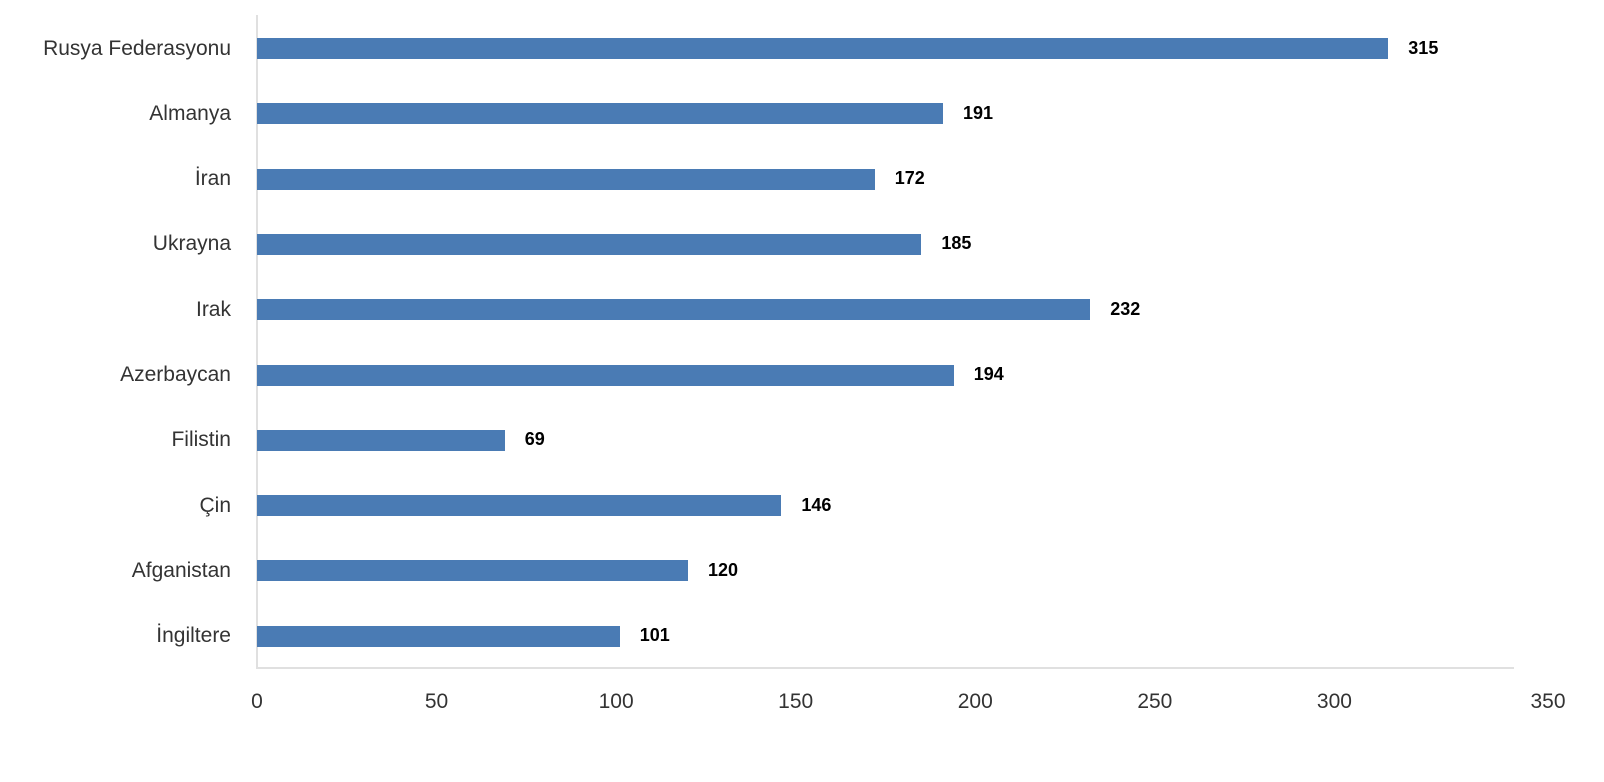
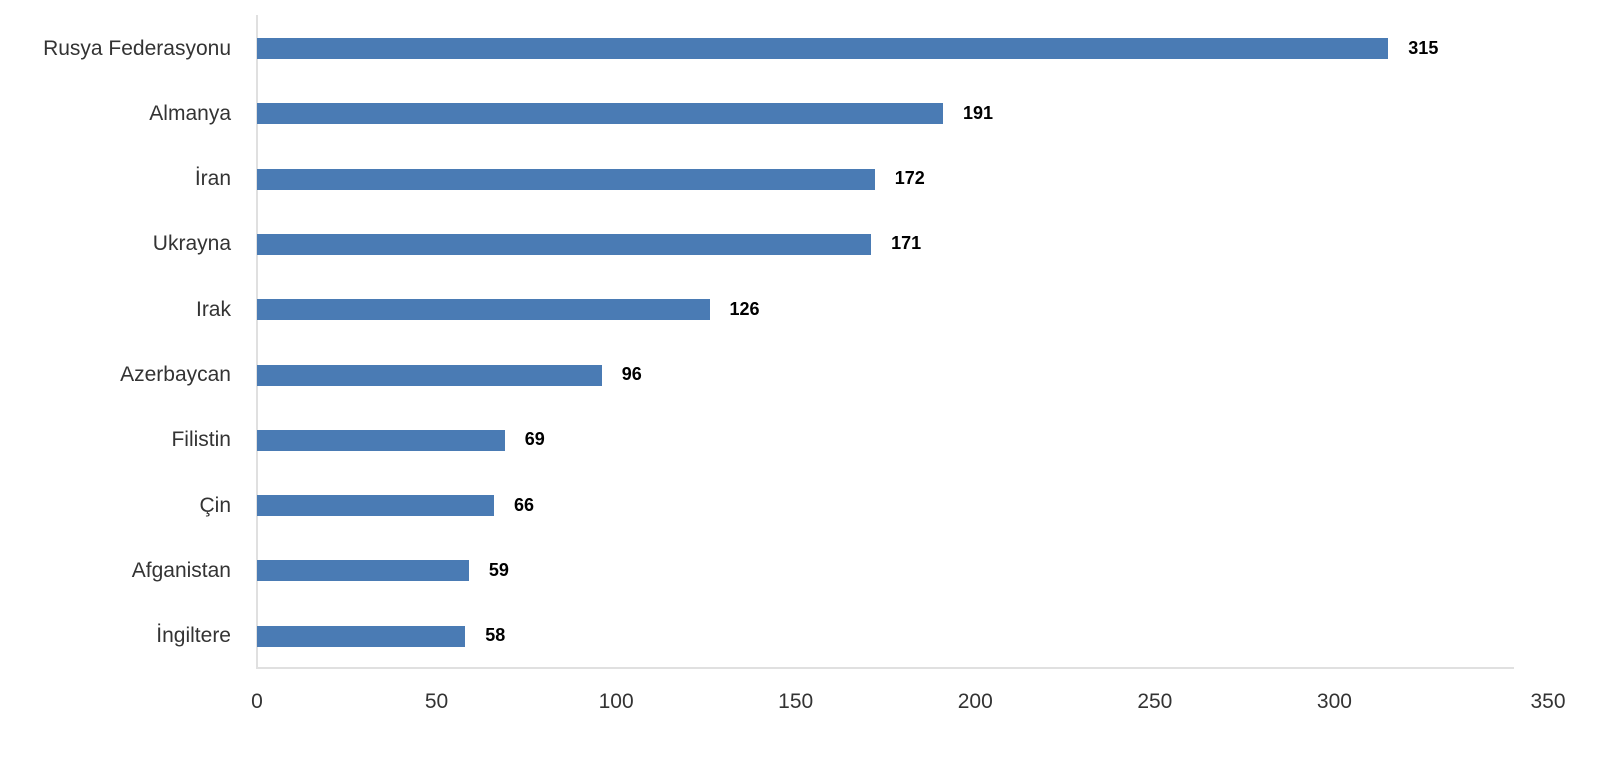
Ukrayna: 185 -> 171
Irak: 232 -> 126
Azerbaycan: 194 -> 96
Çin: 146 -> 66
Afganistan: 120 -> 59
İngiltere: 101 -> 58
